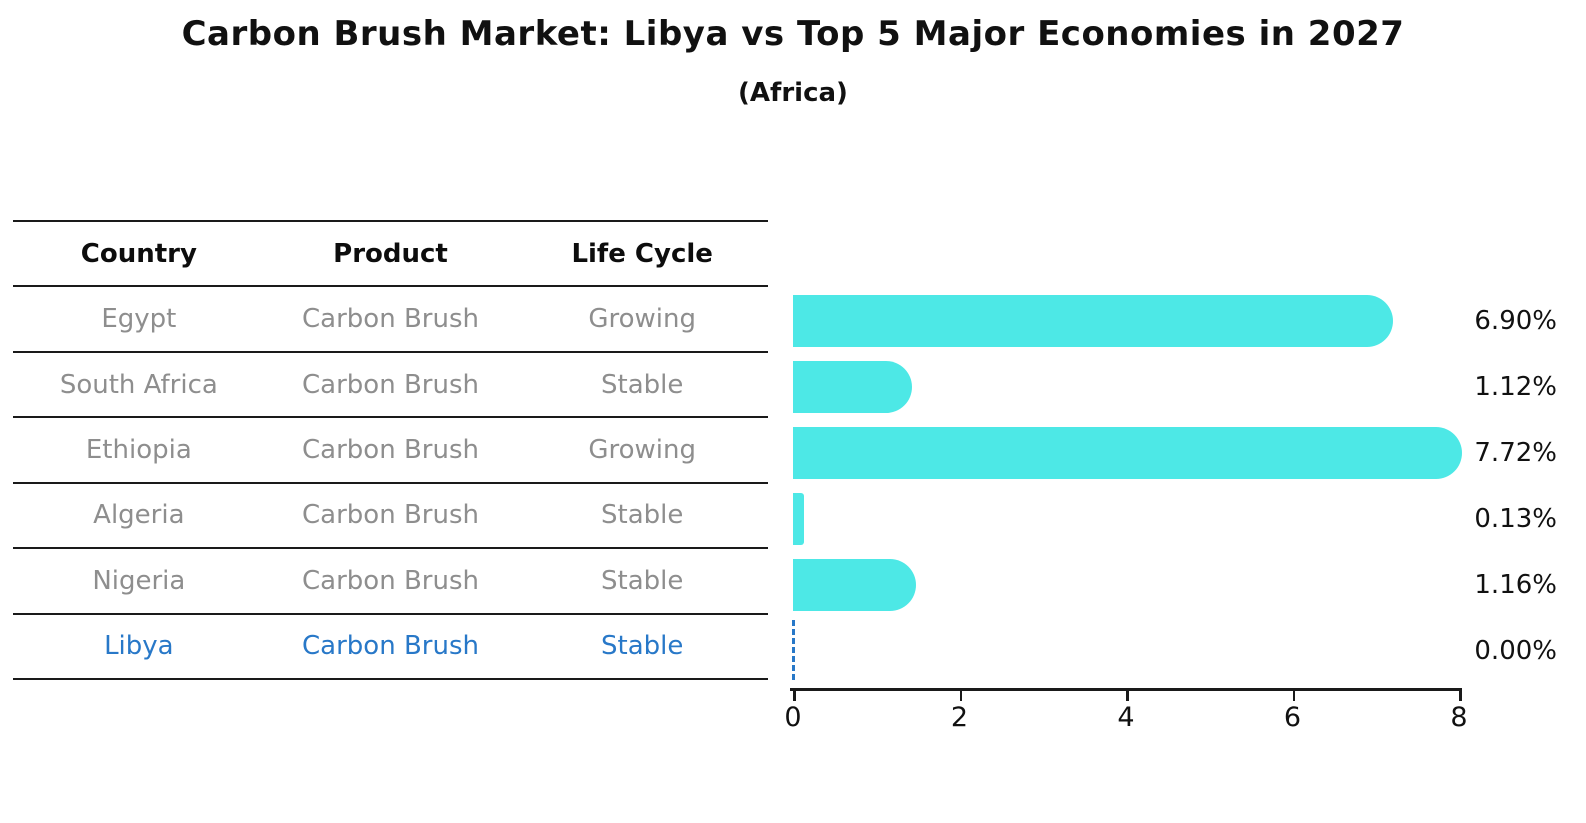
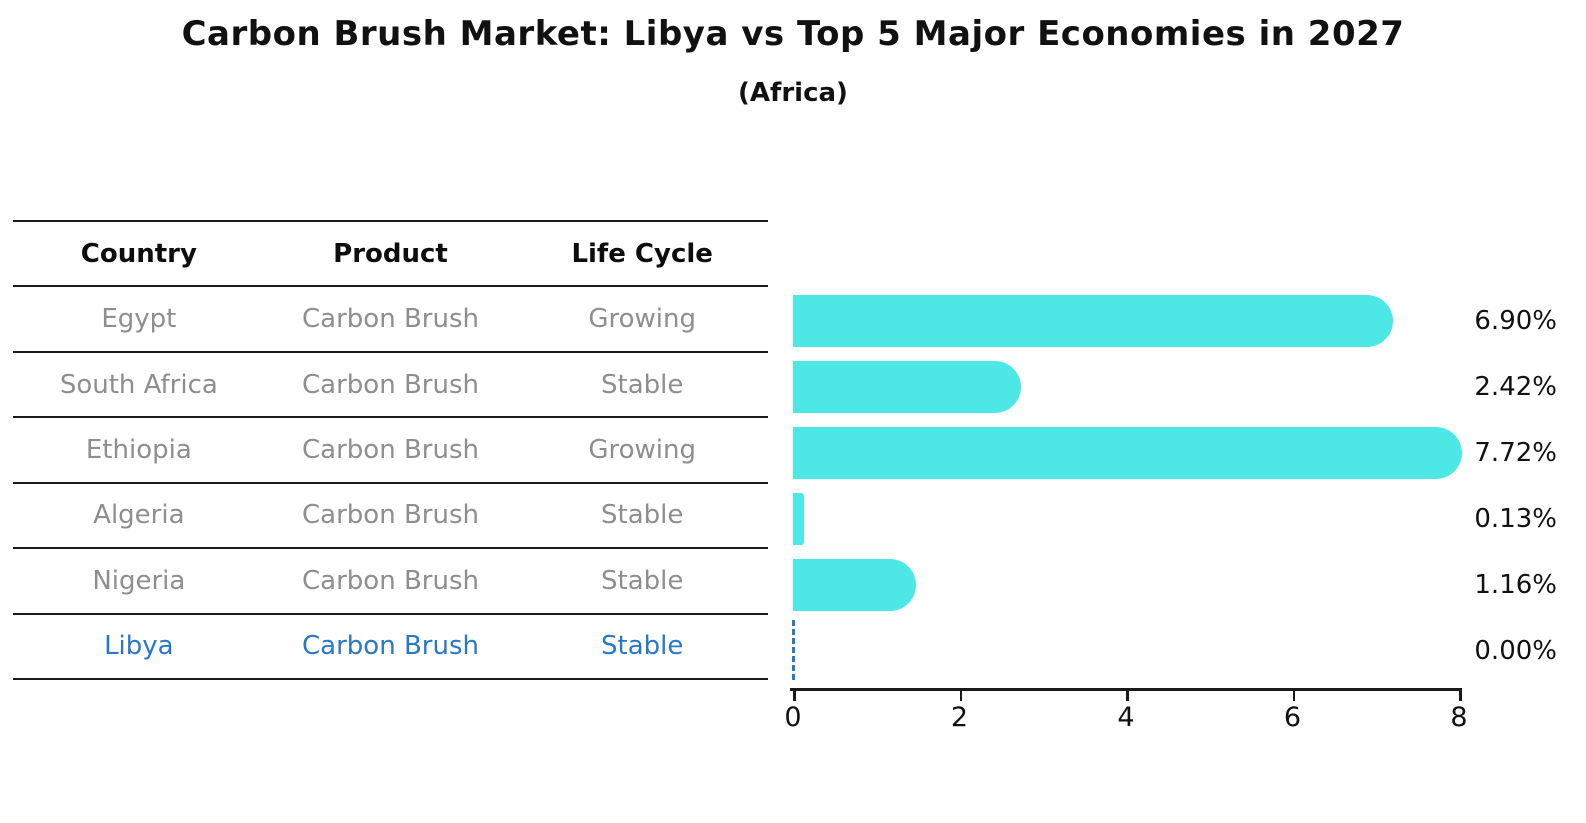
South Africa: 1.12% -> 2.42%
